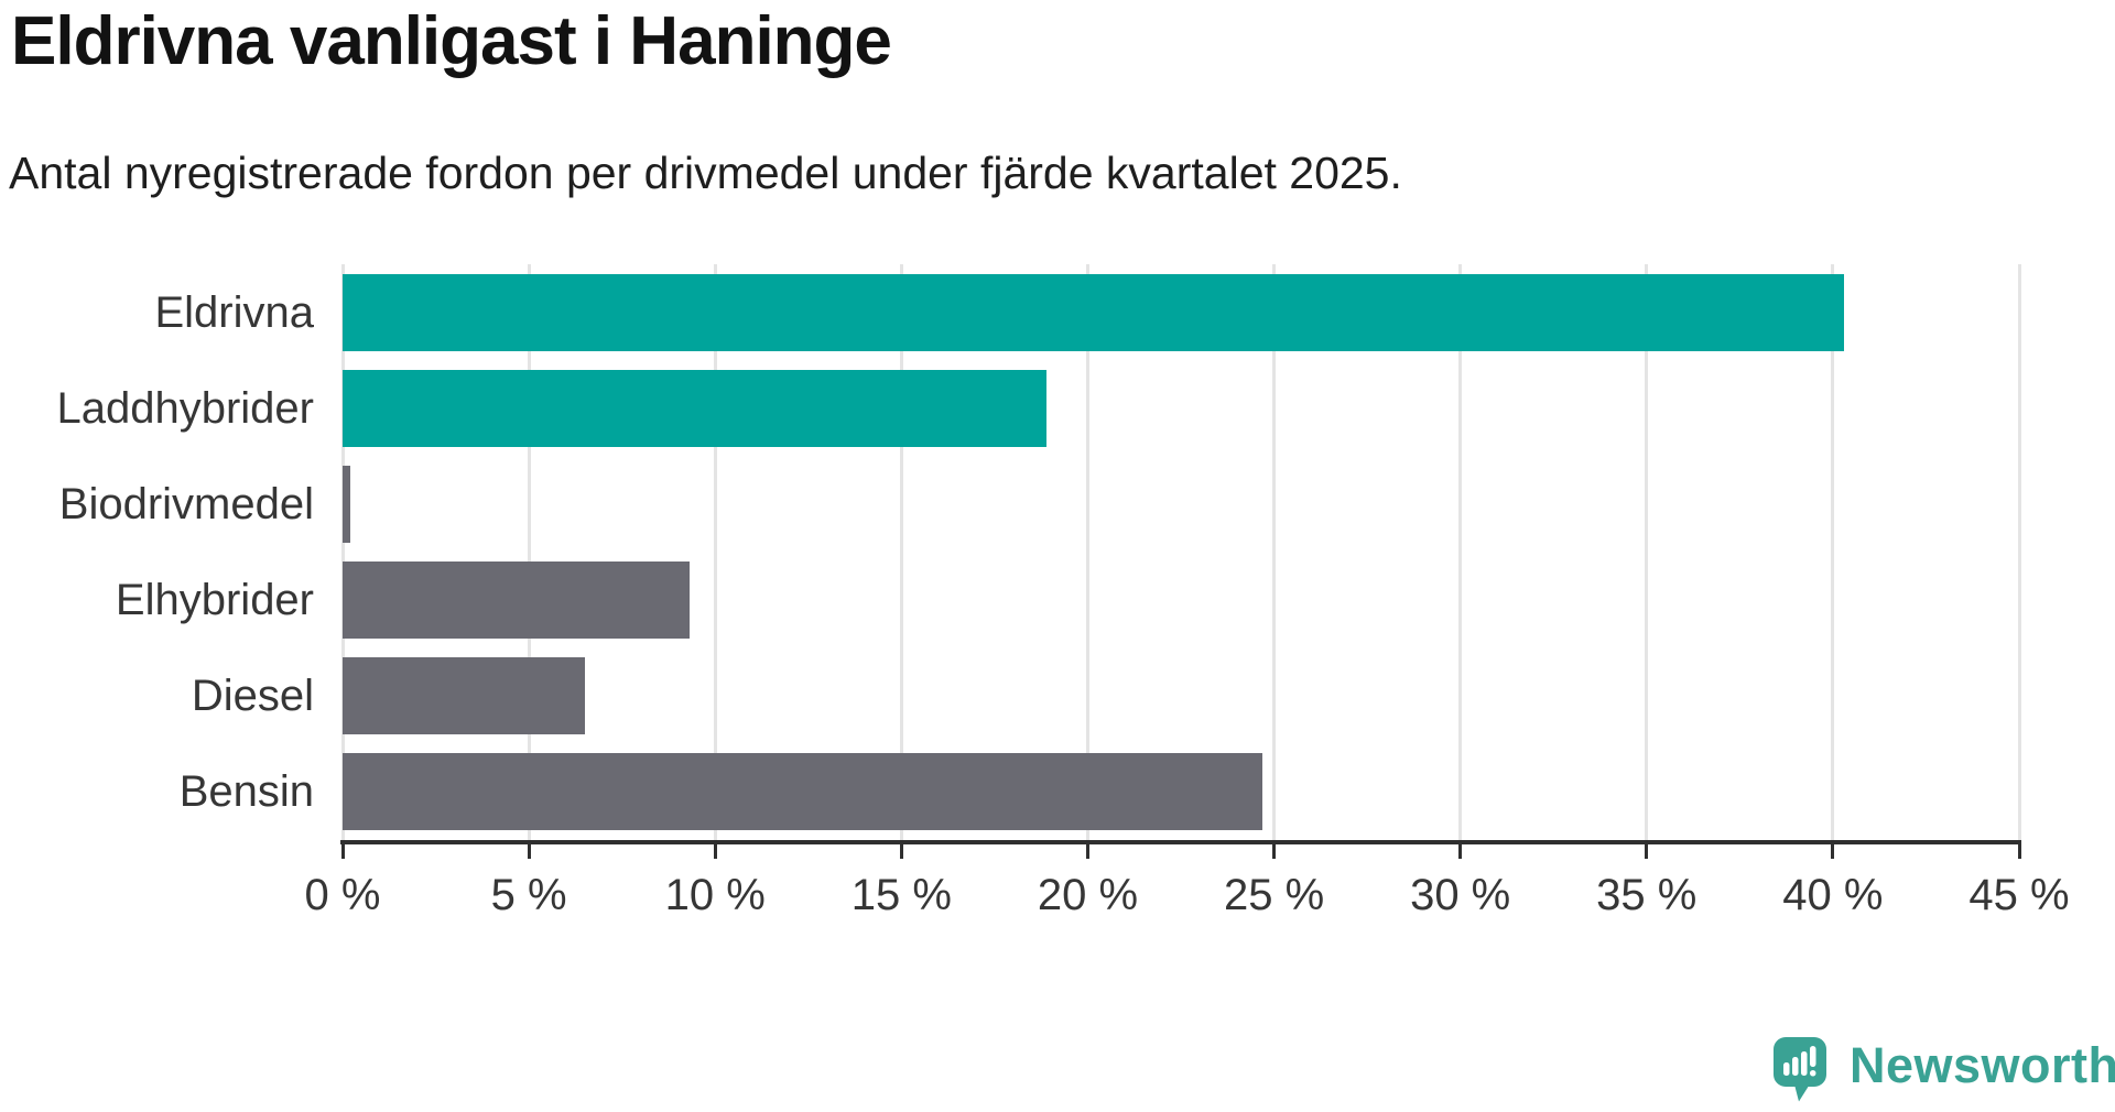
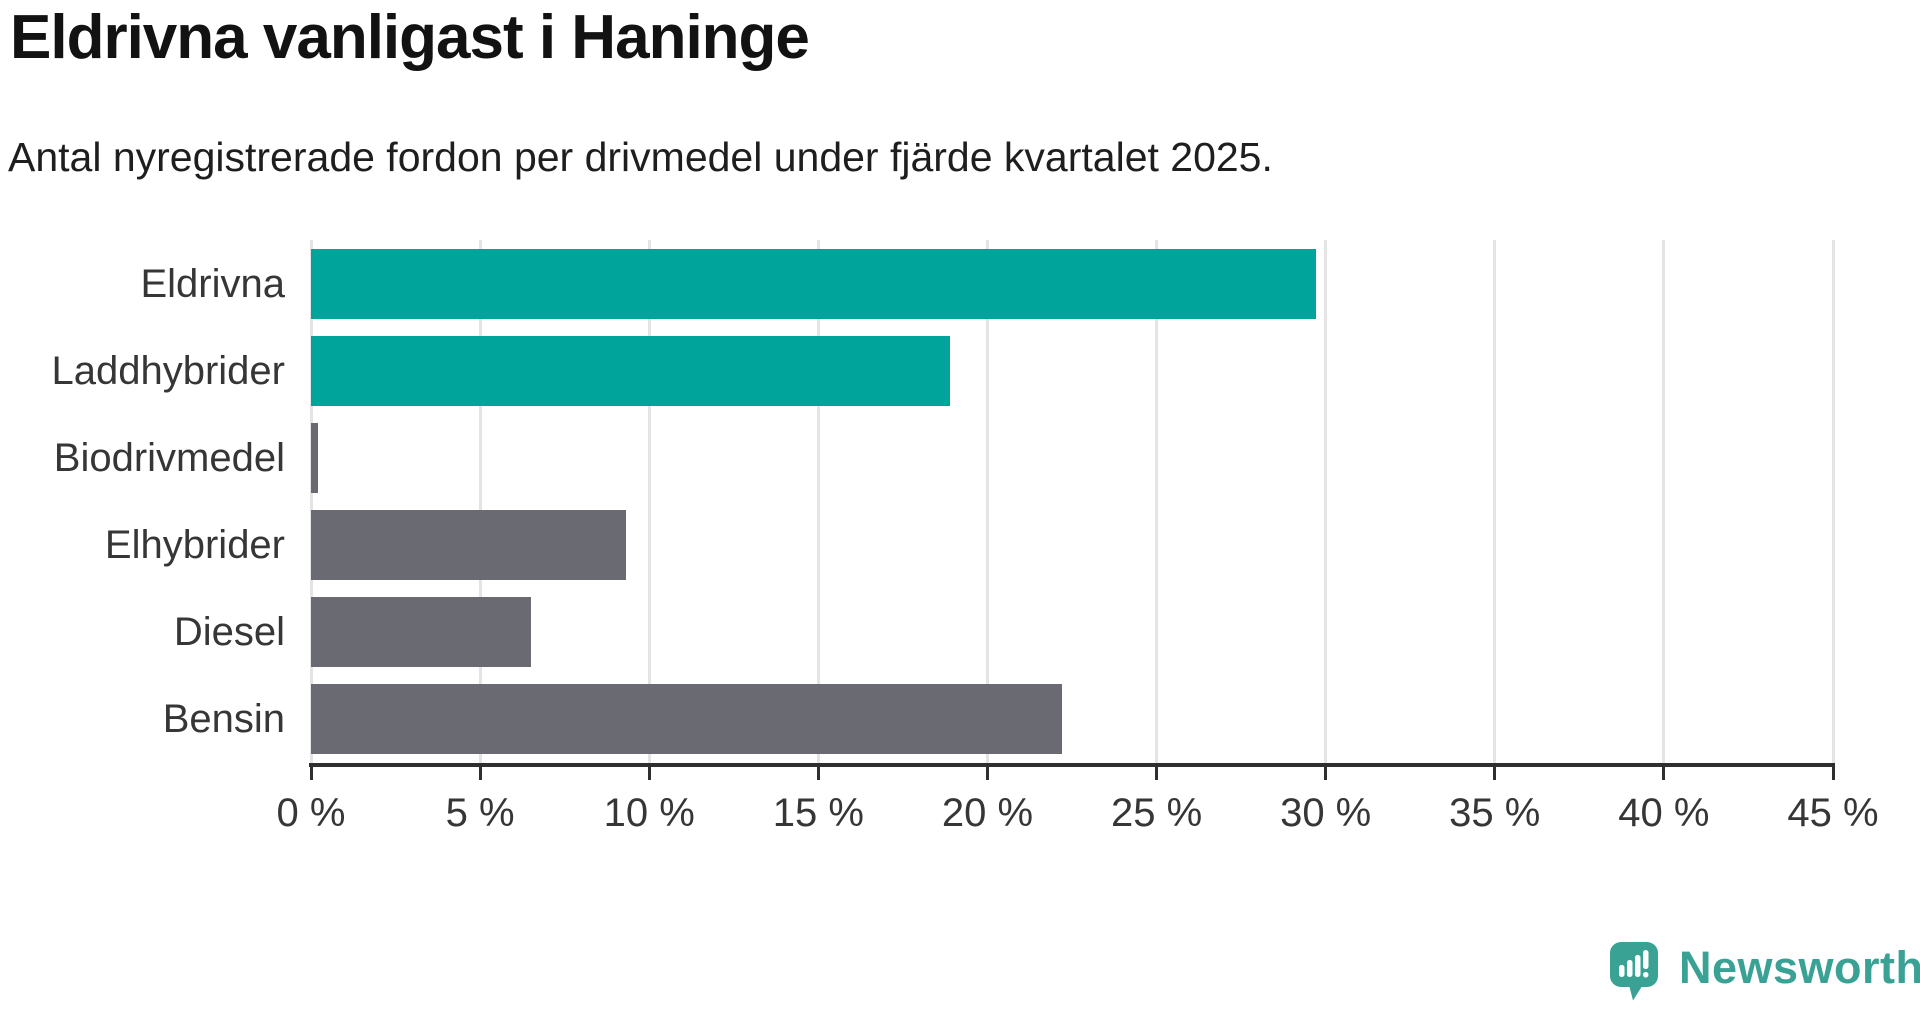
Eldrivna: 40.3% -> 29.7%
Bensin: 24.7% -> 22.2%
